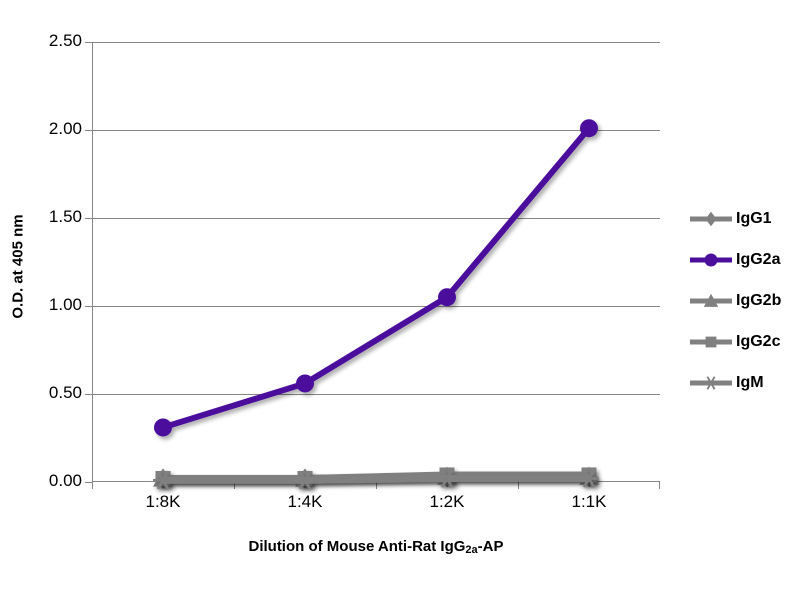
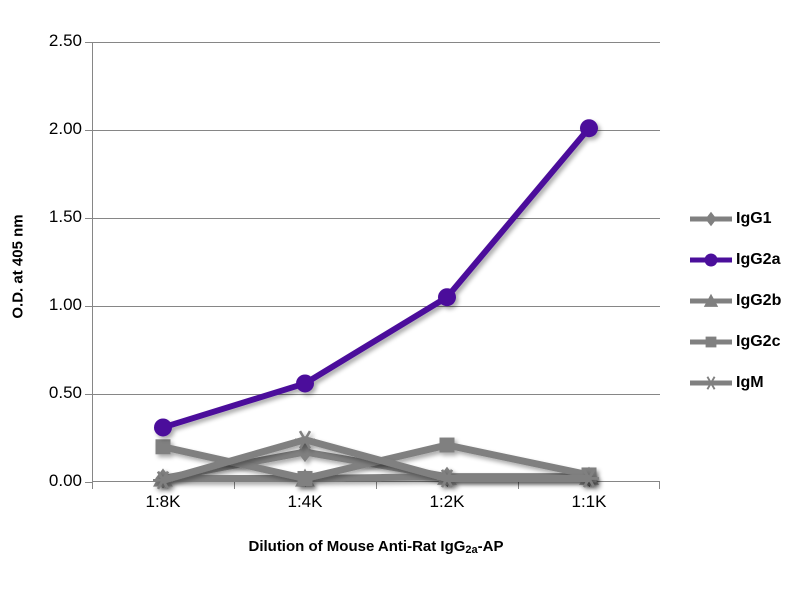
IgG2c/1:8K: 0.02 -> 0.20
IgG1/1:4K: 0.02 -> 0.17
IgM/1:4K: 0.01 -> 0.24
IgG2c/1:2K: 0.04 -> 0.21
